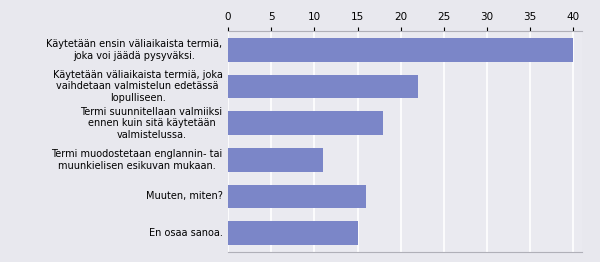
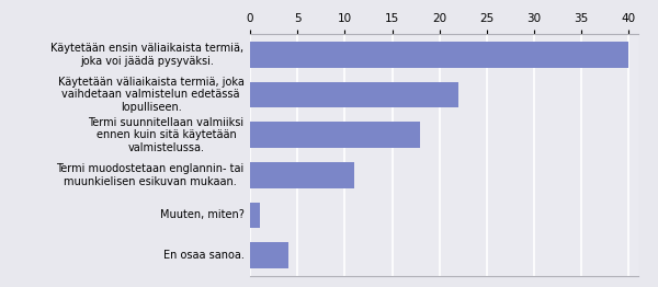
Muuten, miten?: 16 -> 1
En osaa sanoa.: 15 -> 4
